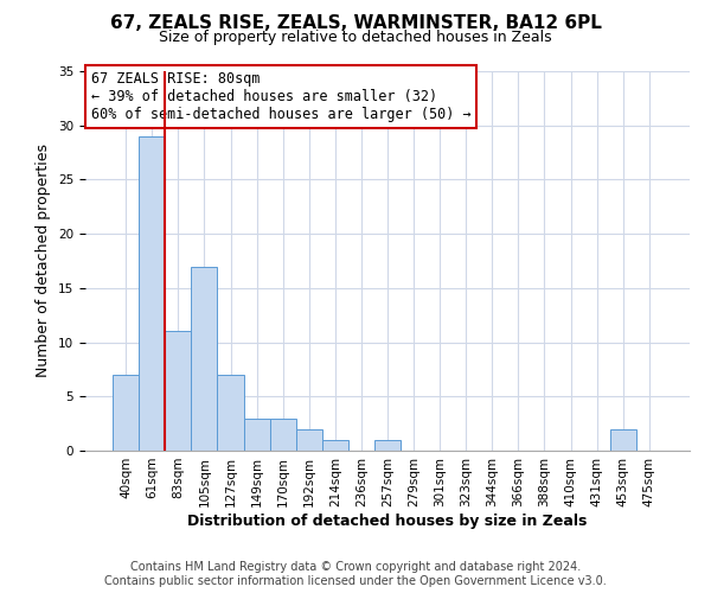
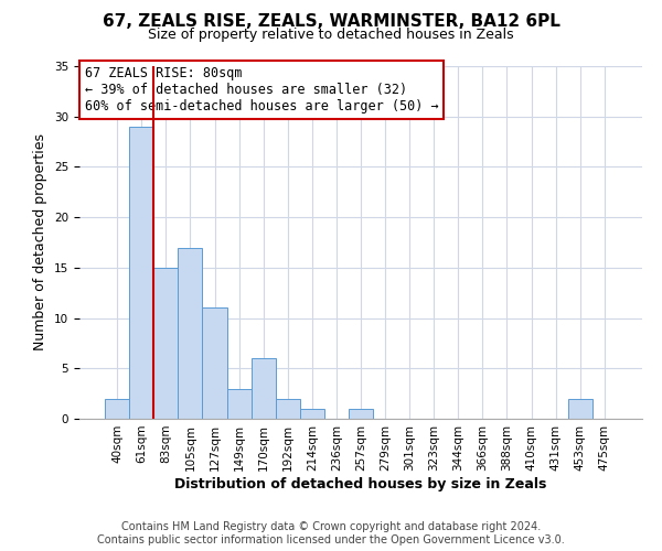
40sqm: 7 -> 2
83sqm: 11 -> 15
127sqm: 7 -> 11
170sqm: 3 -> 6
